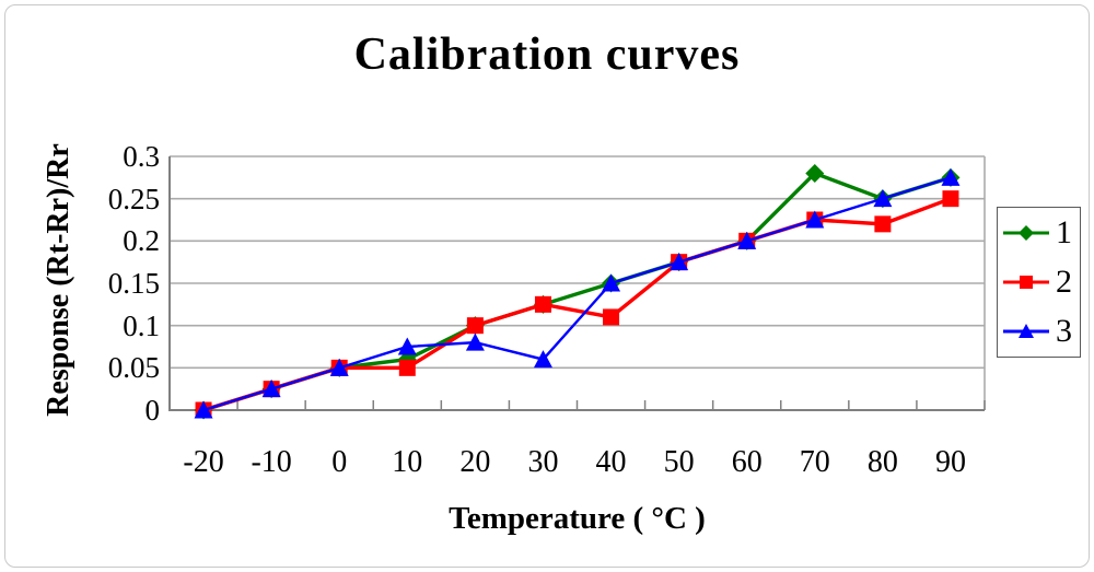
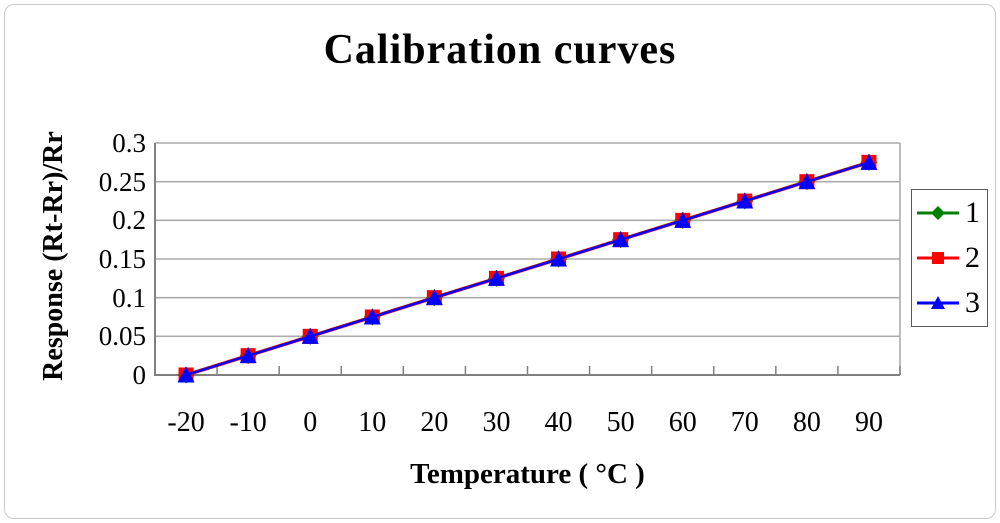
1/10: 0.06 -> 0.07
2/10: 0.05 -> 0.07
3/20: 0.08 -> 0.10
3/30: 0.06 -> 0.12
2/40: 0.11 -> 0.15
1/70: 0.28 -> 0.23
2/80: 0.22 -> 0.25
2/90: 0.25 -> 0.28
